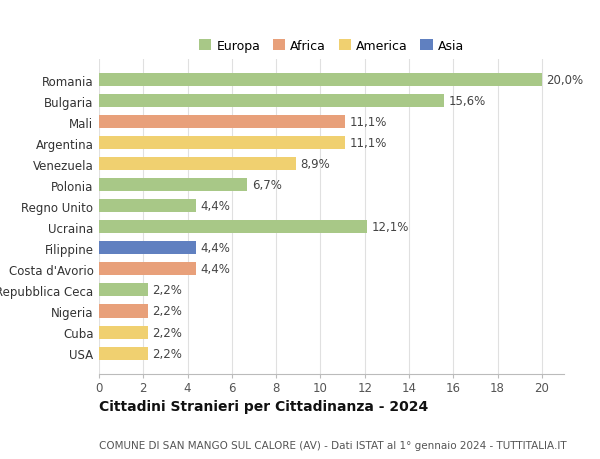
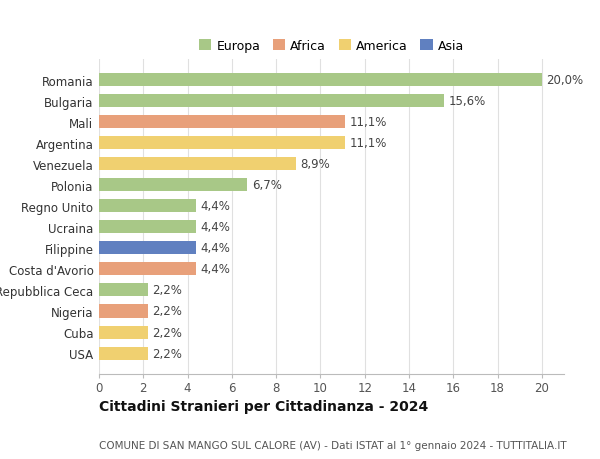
Ucraina: 12,1% -> 4,4%
